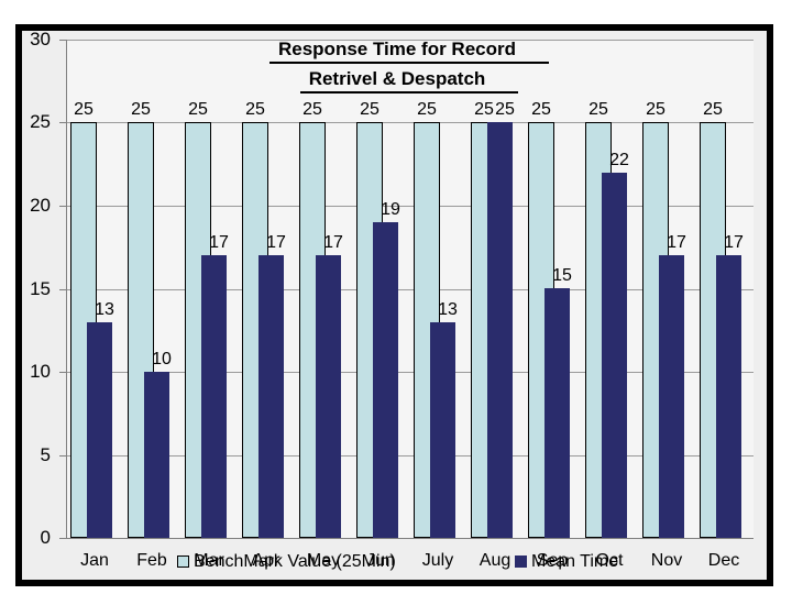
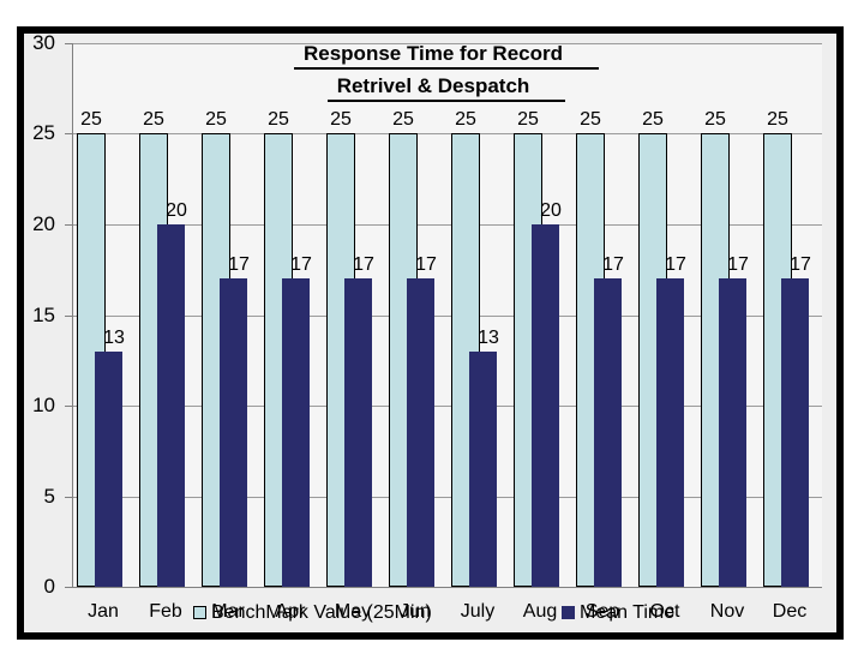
Mean Time/Feb: 10 -> 20
Mean Time/Jun: 19 -> 17
Mean Time/Aug: 25 -> 20
Mean Time/Sep: 15 -> 17
Mean Time/Oct: 22 -> 17
